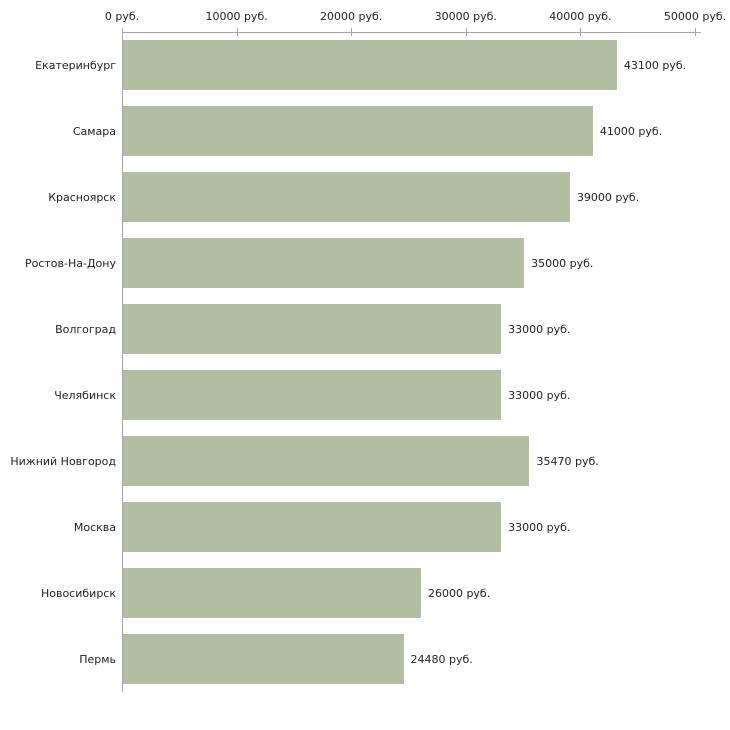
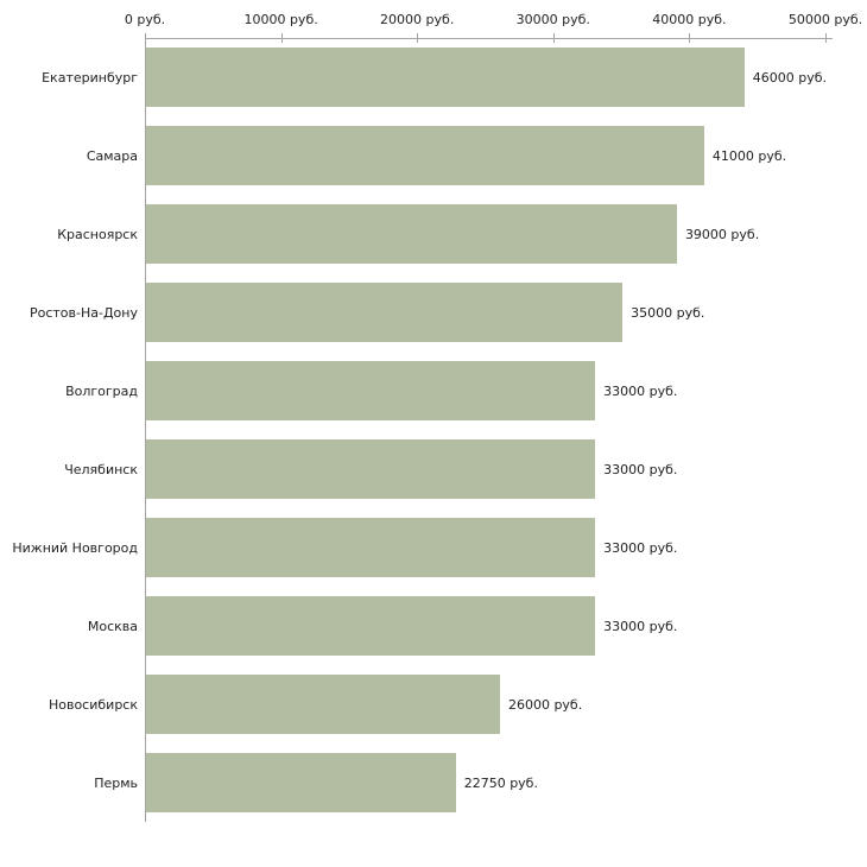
Екатеринбург: 43100 -> 46000
Нижний Новгород: 35470 -> 33000
Пермь: 24480 -> 22750
